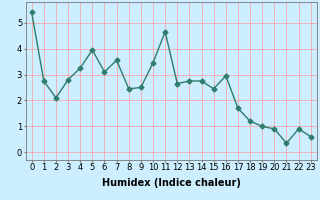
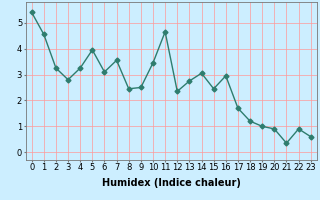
1: 2.75 -> 4.55
2: 2.10 -> 3.25
12: 2.65 -> 2.35
14: 2.75 -> 3.05
